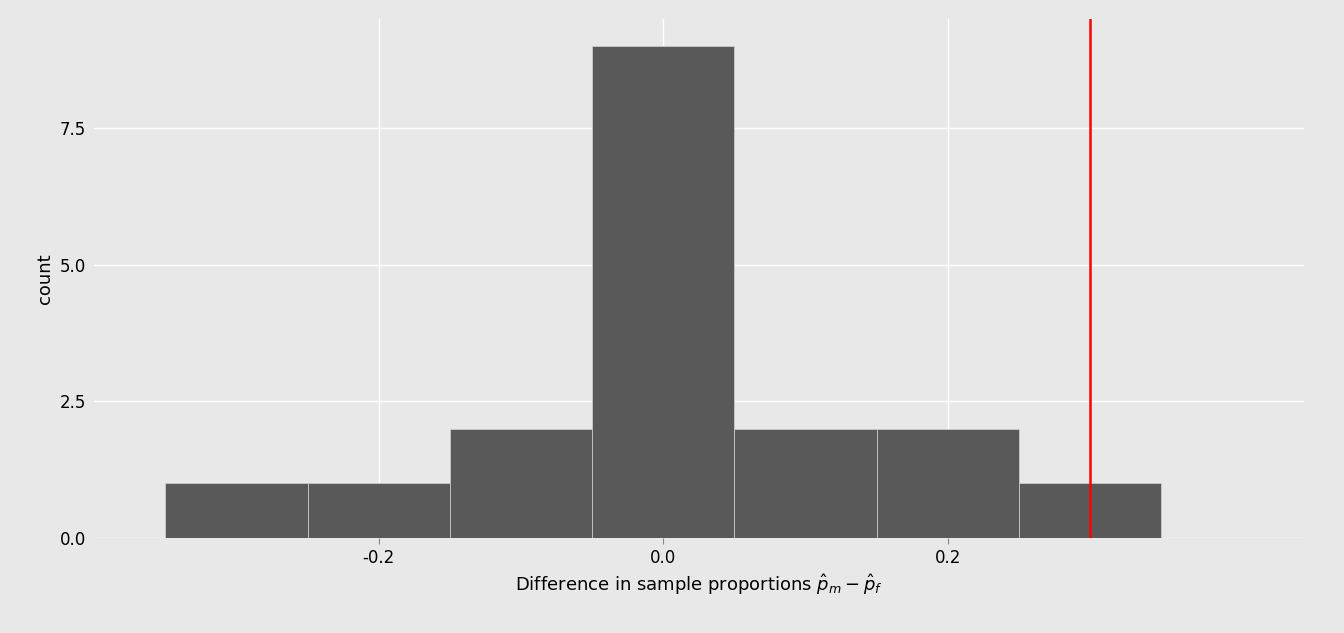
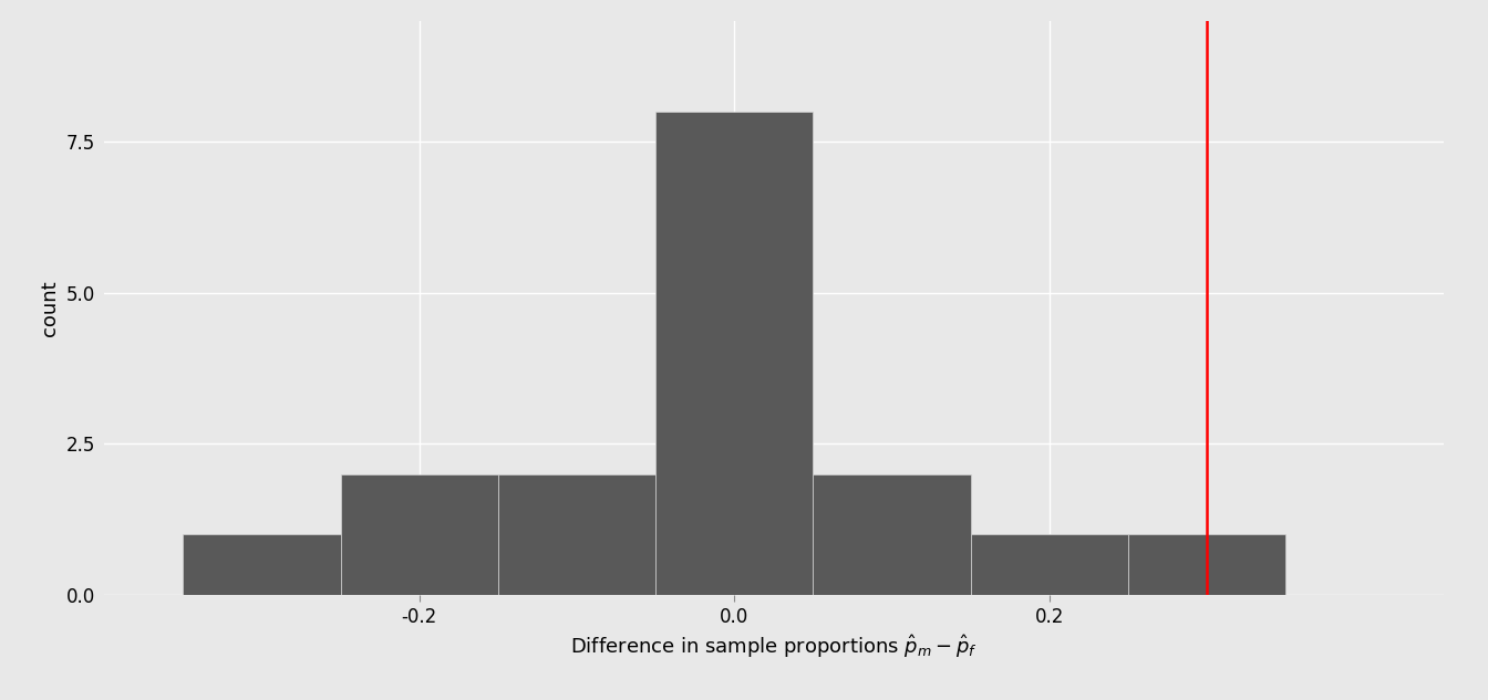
-0.2: 1 -> 2
0.0: 9 -> 8
0.2: 2 -> 1
